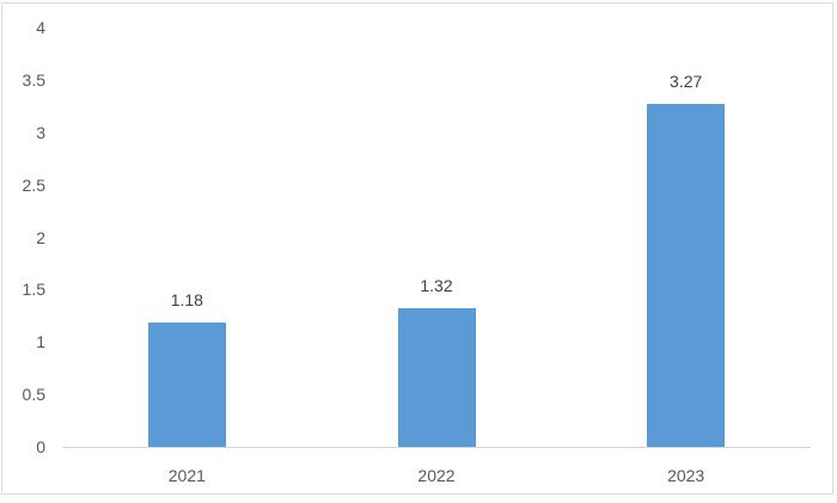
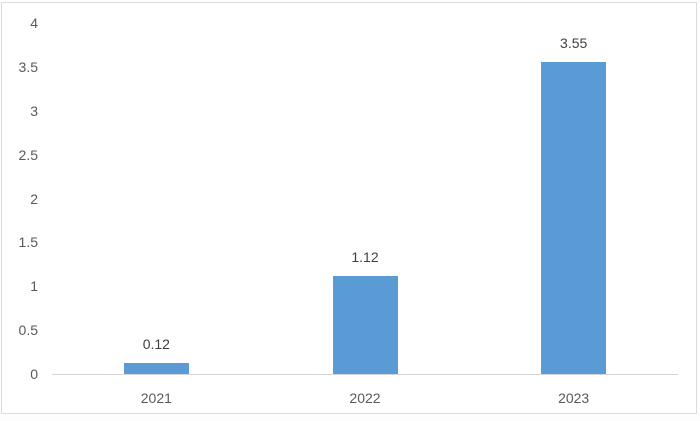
2021: 1.18 -> 0.12
2022: 1.32 -> 1.12
2023: 3.27 -> 3.55
